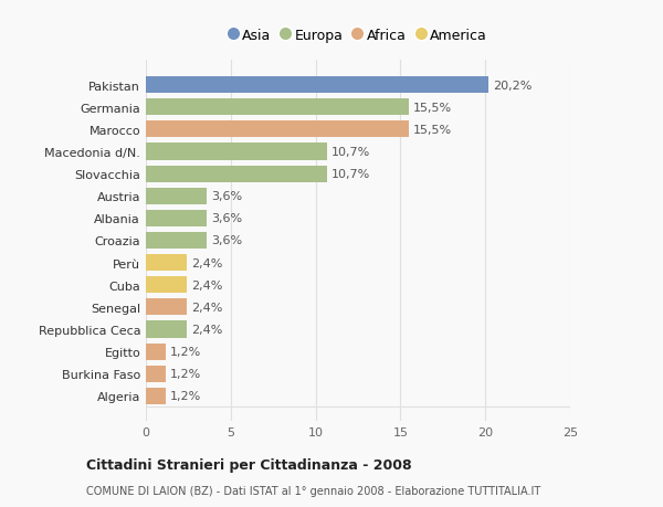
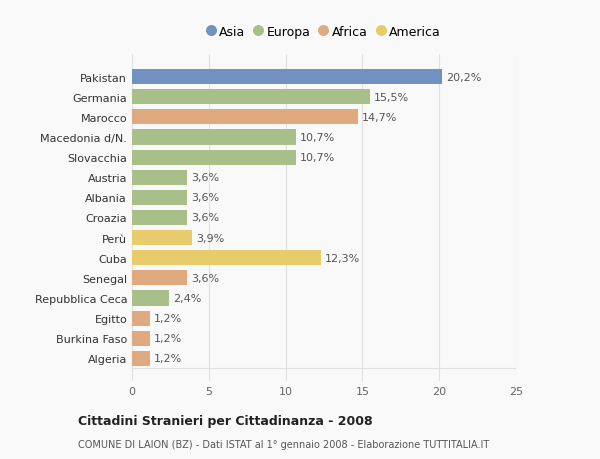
Marocco: 15,5% -> 14,7%
Perù: 2,4% -> 3,9%
Cuba: 2,4% -> 12,3%
Senegal: 2,4% -> 3,6%
